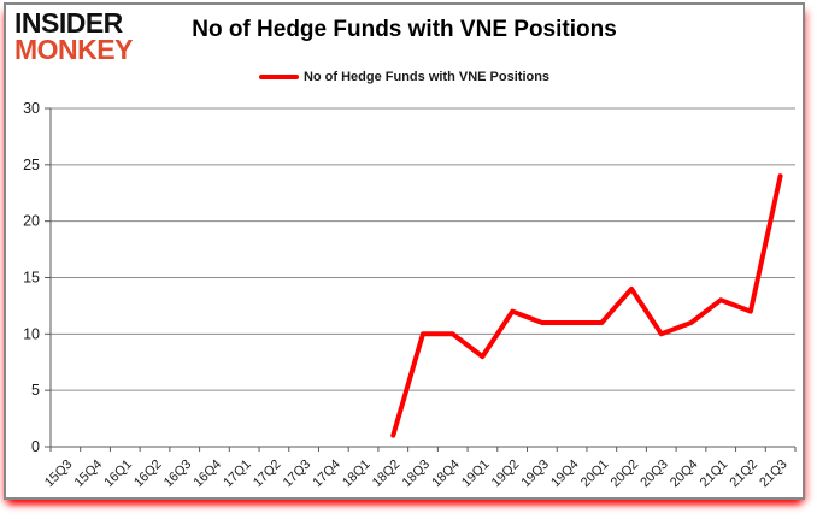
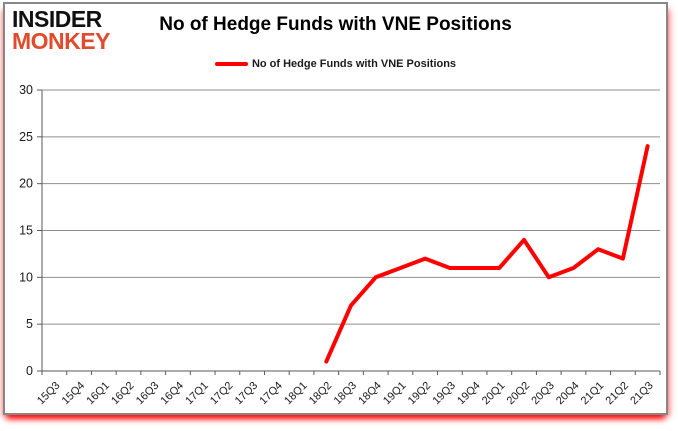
18Q3: 10 -> 7
19Q1: 8 -> 11
